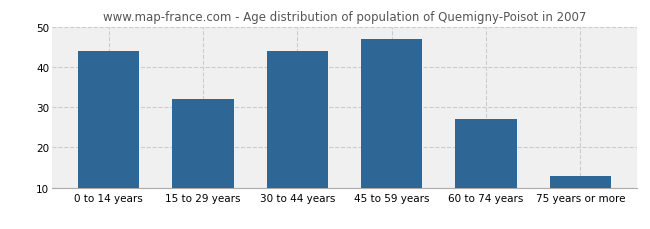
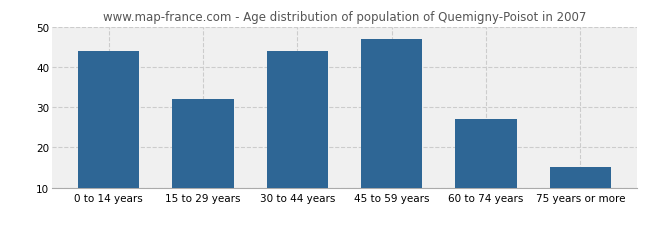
75 years or more: 13 -> 15
